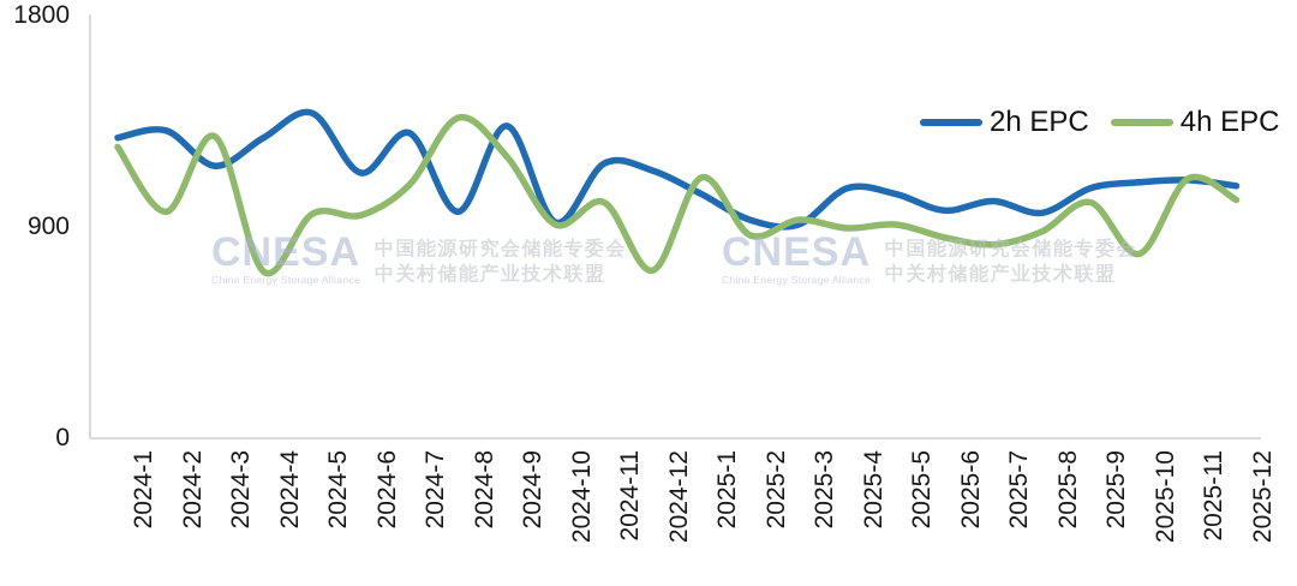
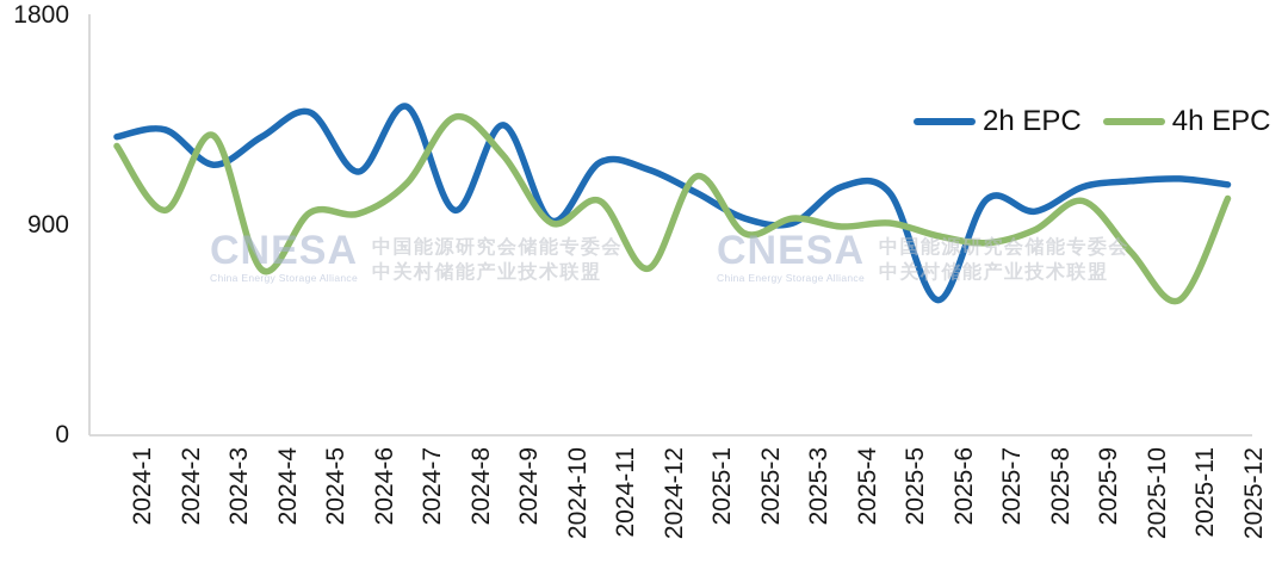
2h EPC/2024-7: 1300 -> 1410
2h EPC/2025-6: 970 -> 580
4h EPC/2025-11: 1100 -> 580
